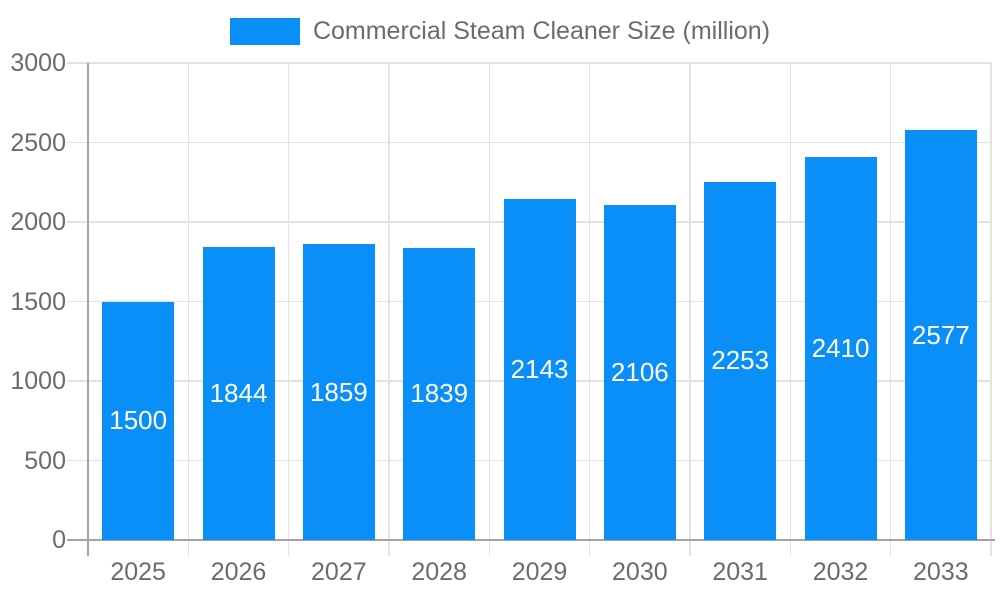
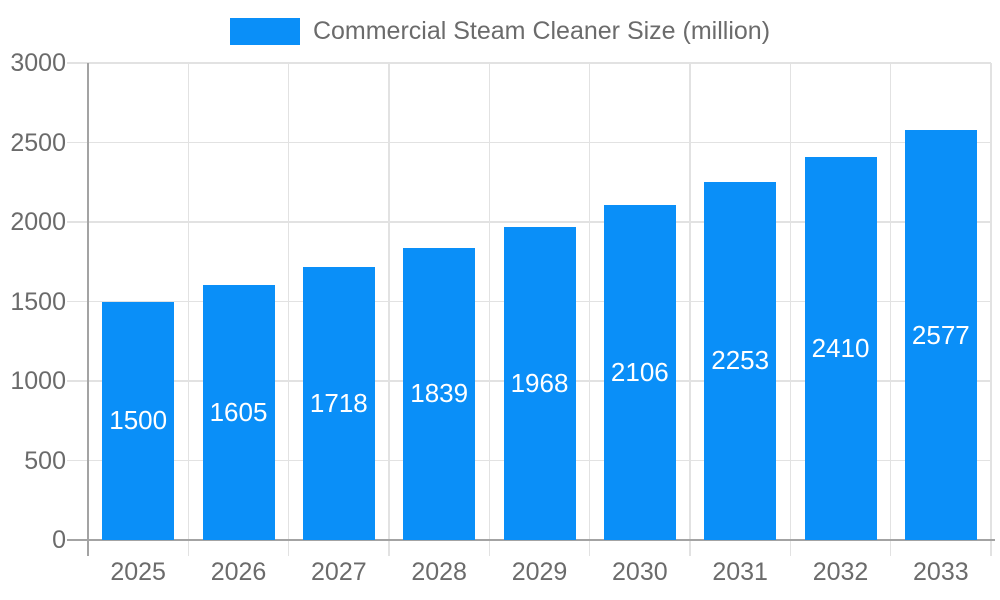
2026: 1844 -> 1605
2027: 1859 -> 1718
2029: 2143 -> 1968
